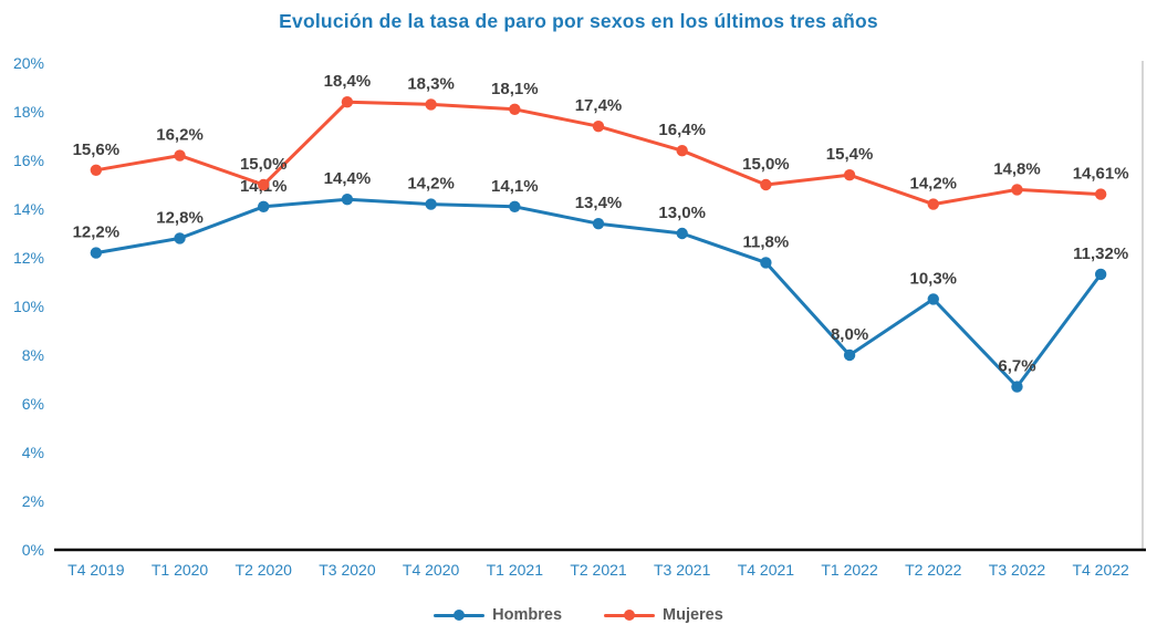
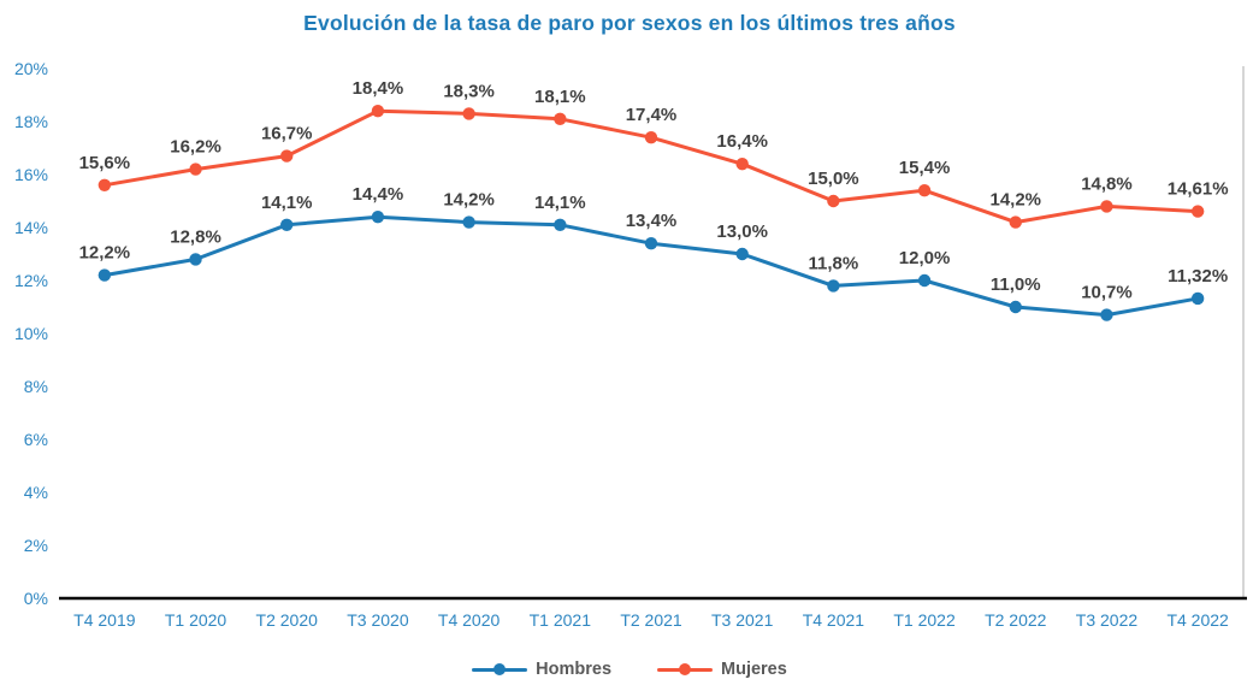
Mujeres/T2 2020: 15,0% -> 16,7%
Hombres/T1 2022: 8,0% -> 12,0%
Hombres/T2 2022: 10,3% -> 11,0%
Hombres/T3 2022: 6,7% -> 10,7%
